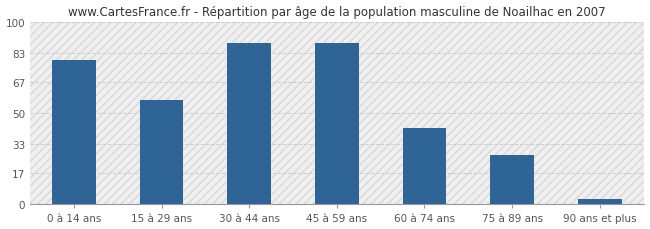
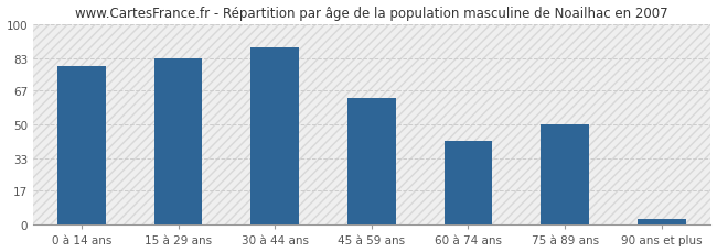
15 à 29 ans: 57 -> 83
45 à 59 ans: 88 -> 63
75 à 89 ans: 27 -> 50
